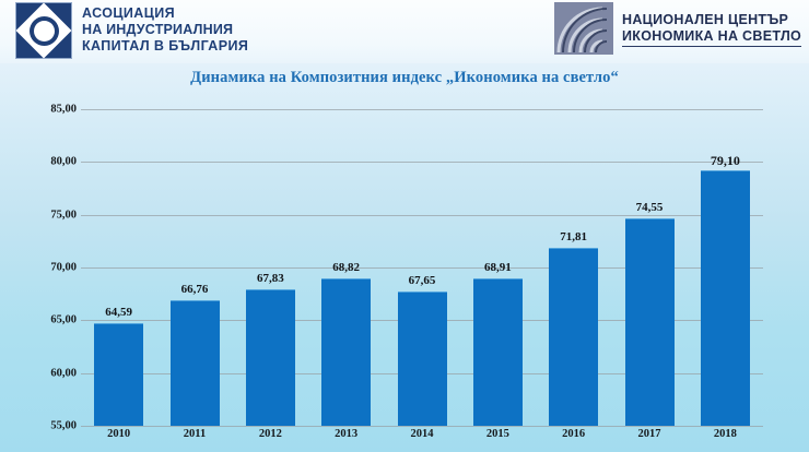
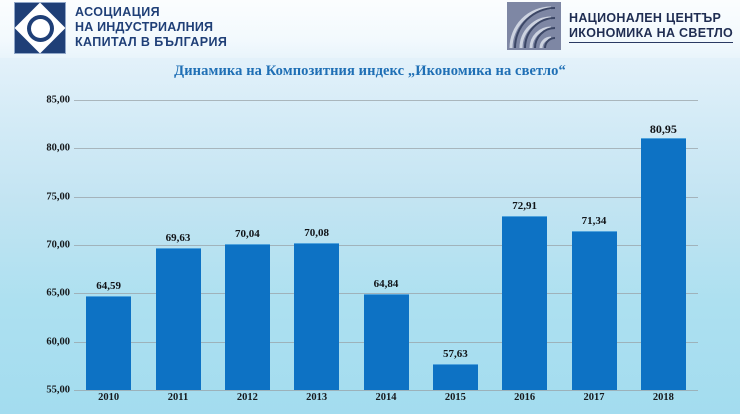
2011: 66,76 -> 69,63
2012: 67,83 -> 70,04
2013: 68,82 -> 70,08
2014: 67,65 -> 64,84
2015: 68,91 -> 57,63
2016: 71,81 -> 72,91
2017: 74,55 -> 71,34
2018: 79,10 -> 80,95
